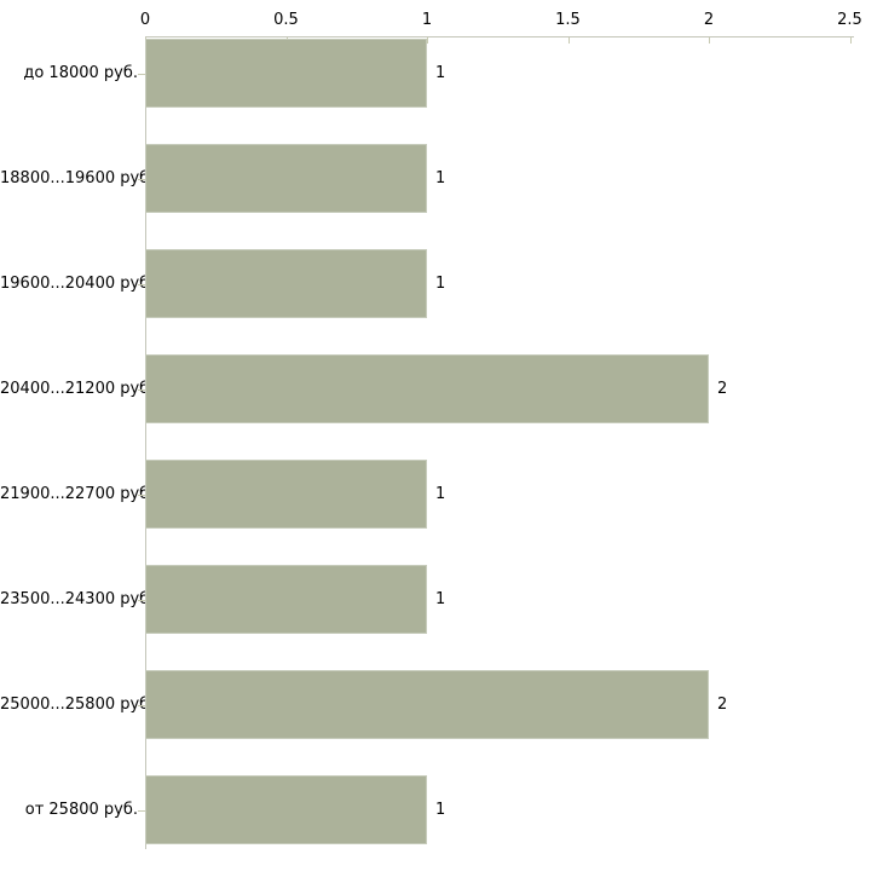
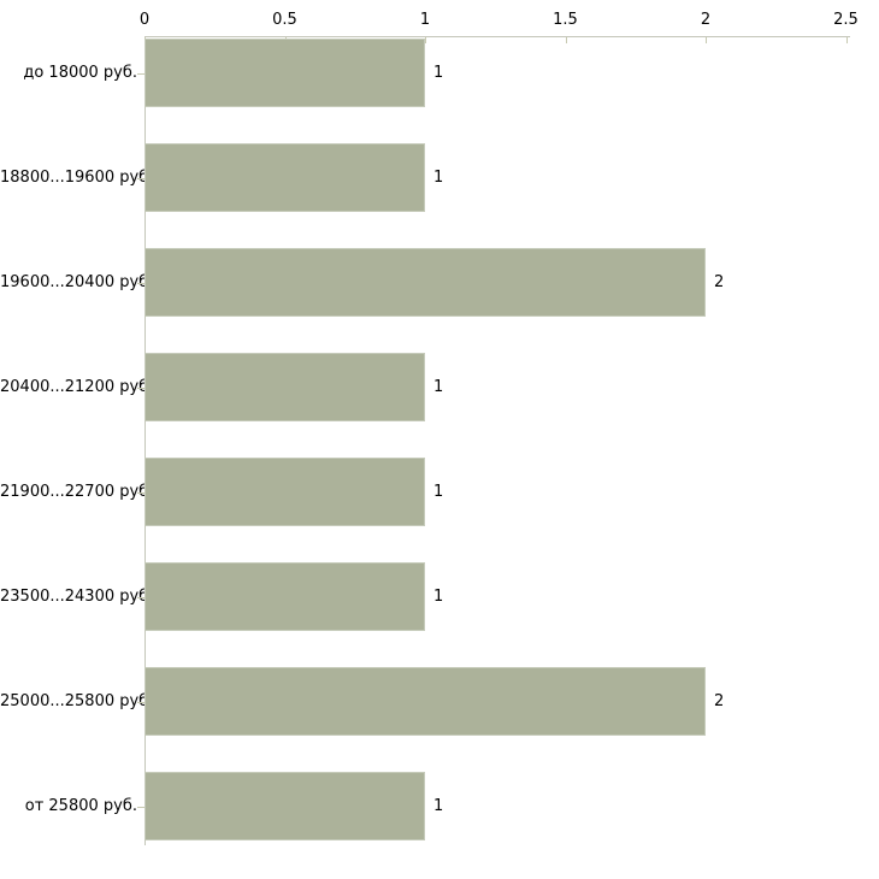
19600...20400 руб.: 1 -> 2
20400...21200 руб.: 2 -> 1
